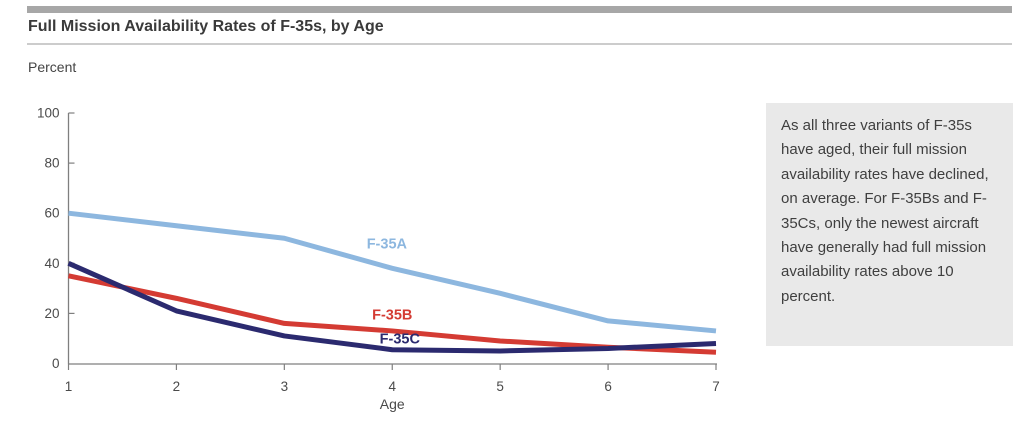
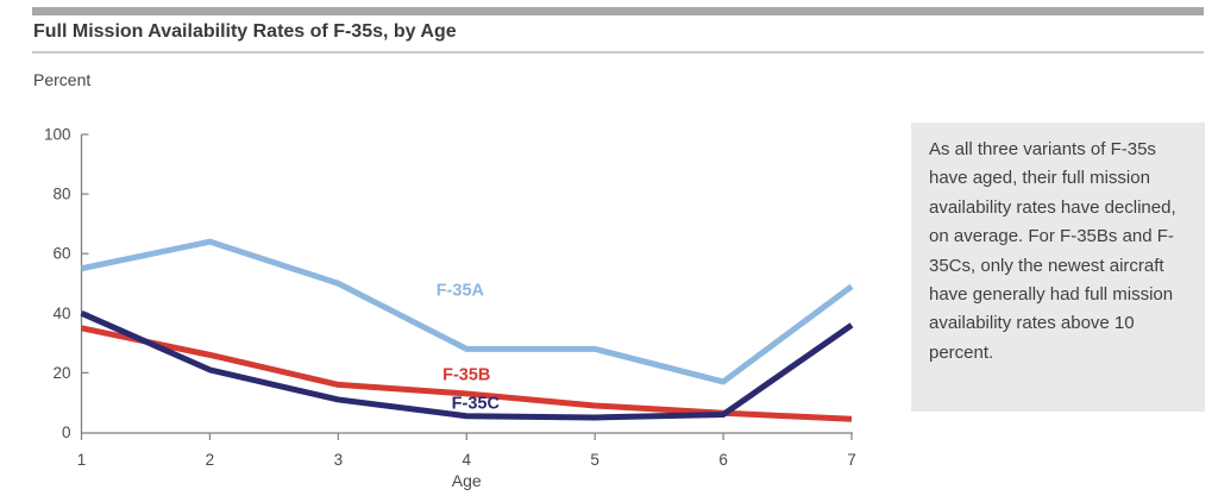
F-35A/1: 60 -> 55
F-35A/2: 55 -> 64
F-35A/4: 38 -> 28
F-35A/7: 13 -> 49
F-35C/7: 8 -> 36
